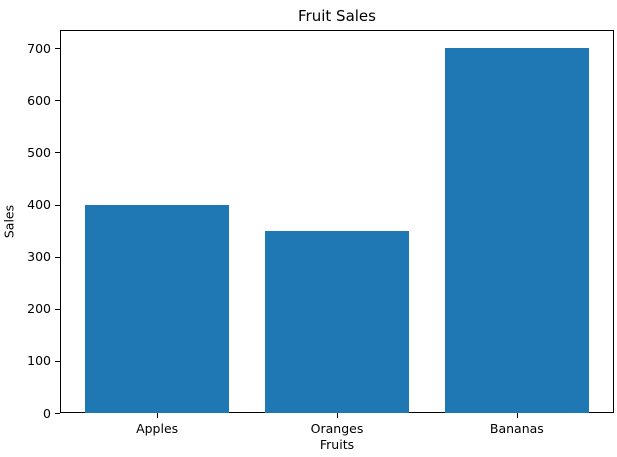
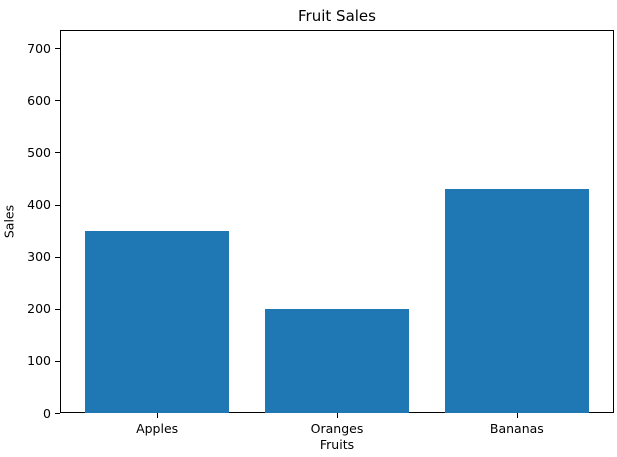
Apples: 400 -> 350
Oranges: 350 -> 200
Bananas: 700 -> 430
